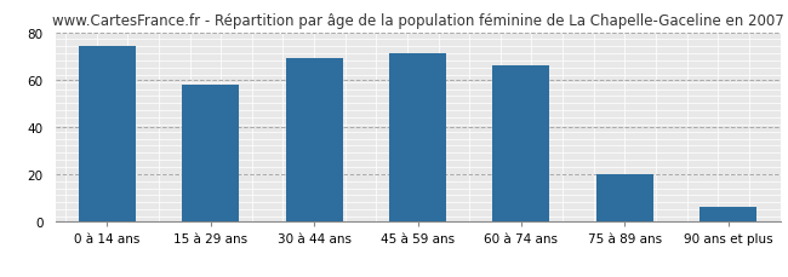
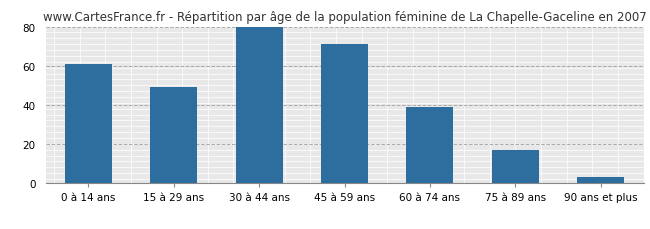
0 à 14 ans: 74 -> 61
15 à 29 ans: 58 -> 49
30 à 44 ans: 69 -> 80
60 à 74 ans: 66 -> 39
75 à 89 ans: 20 -> 17
90 ans et plus: 6 -> 3
